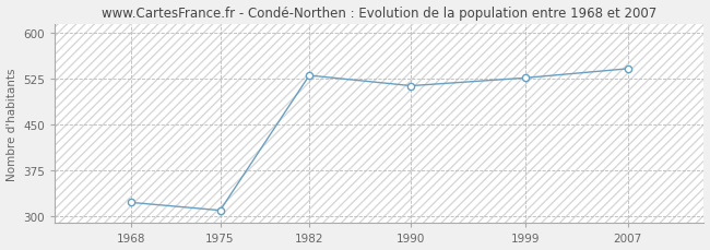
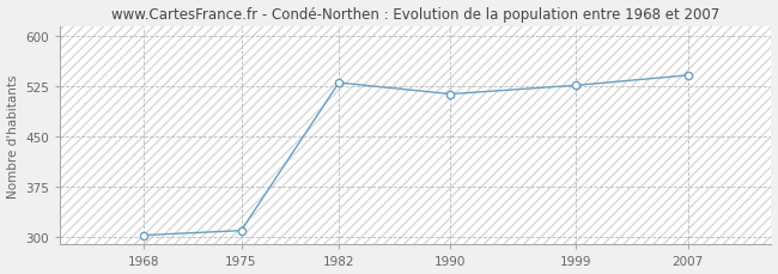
1968: 322 -> 302
